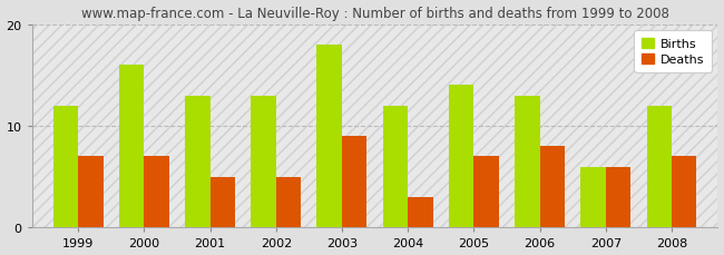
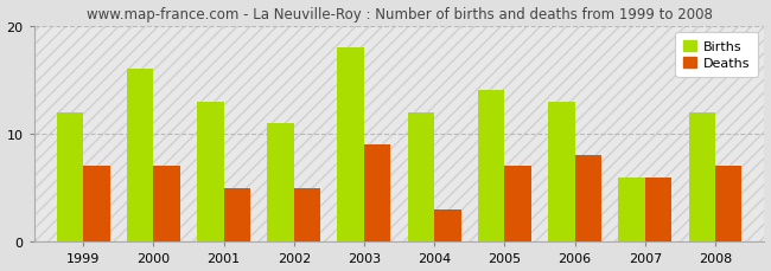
Births/2002: 13 -> 11
